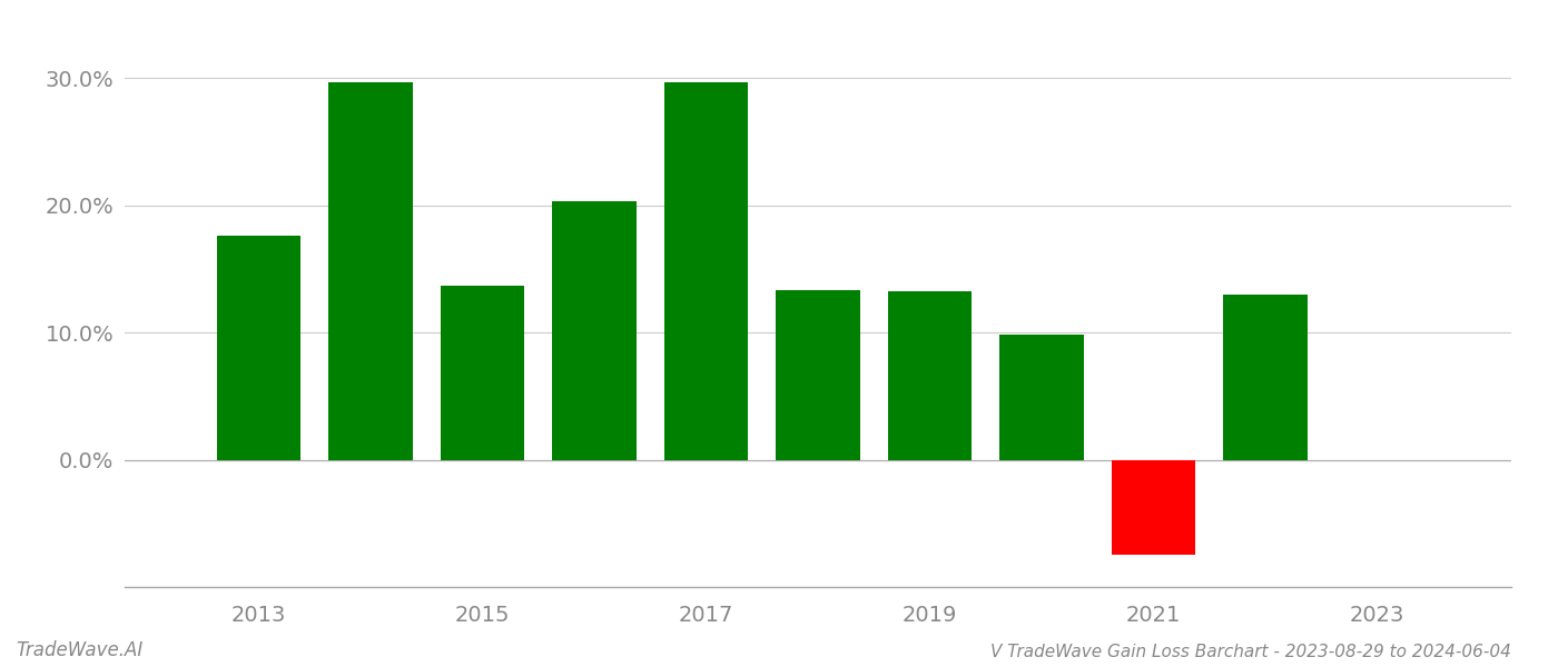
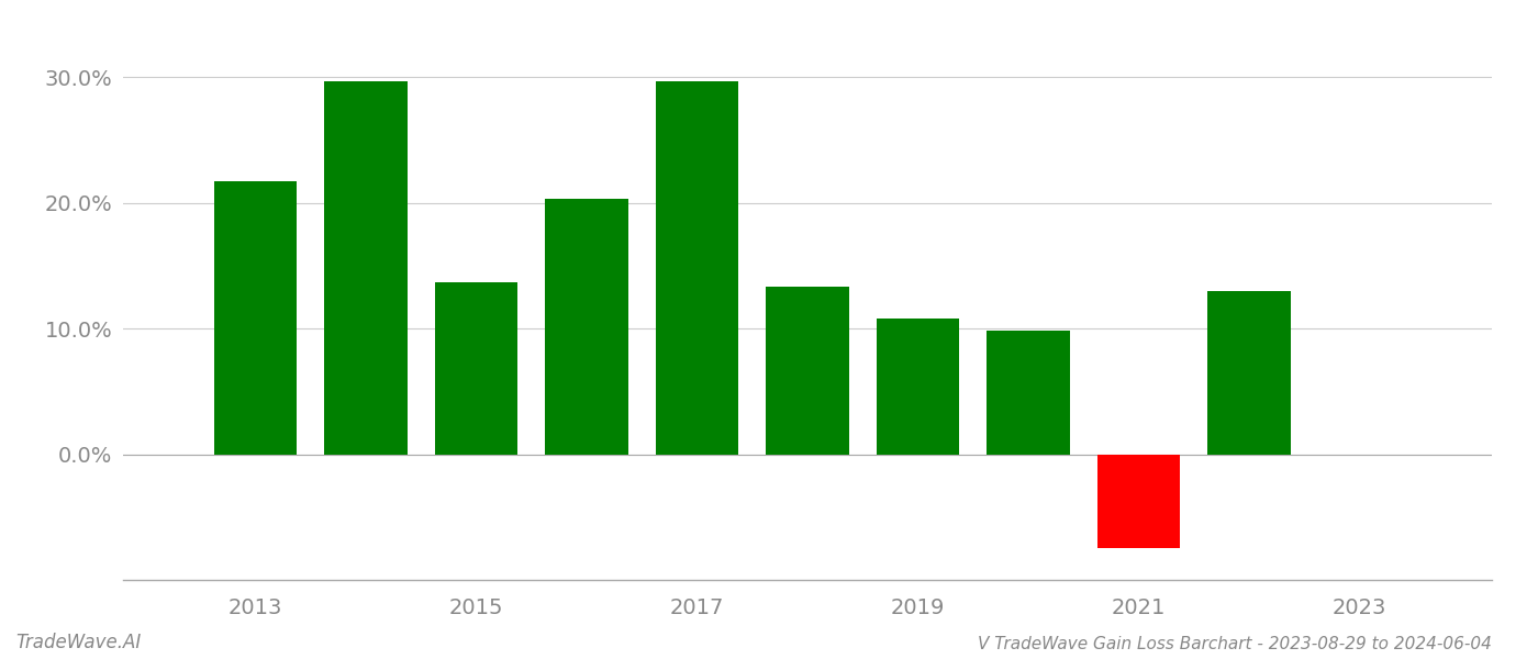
2013: 17.6% -> 21.7%
2019: 13.2% -> 10.8%
